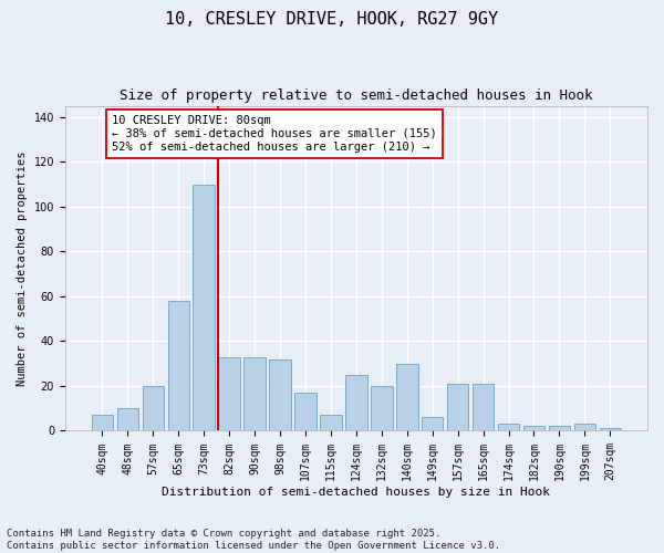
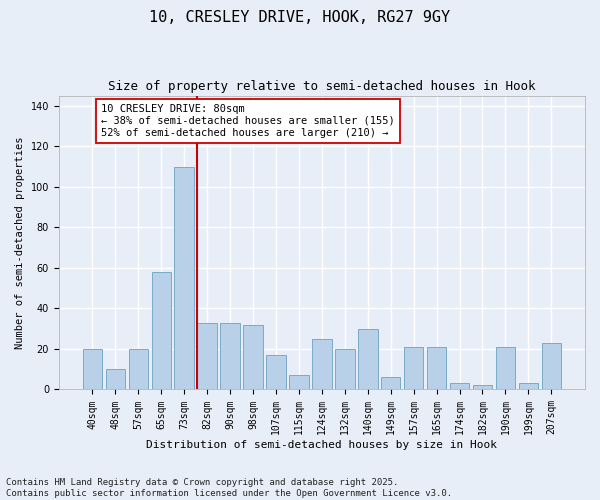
40sqm: 7 -> 20
190sqm: 2 -> 21
207sqm: 1 -> 23
